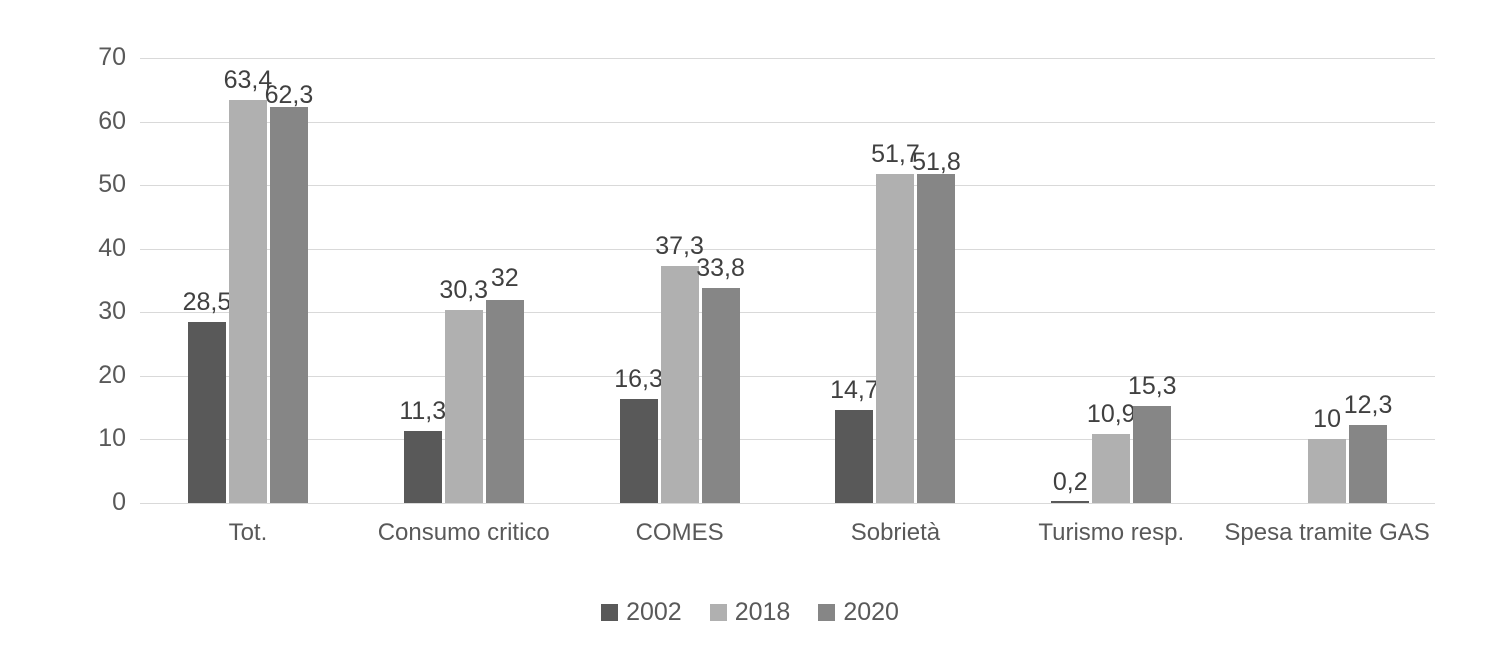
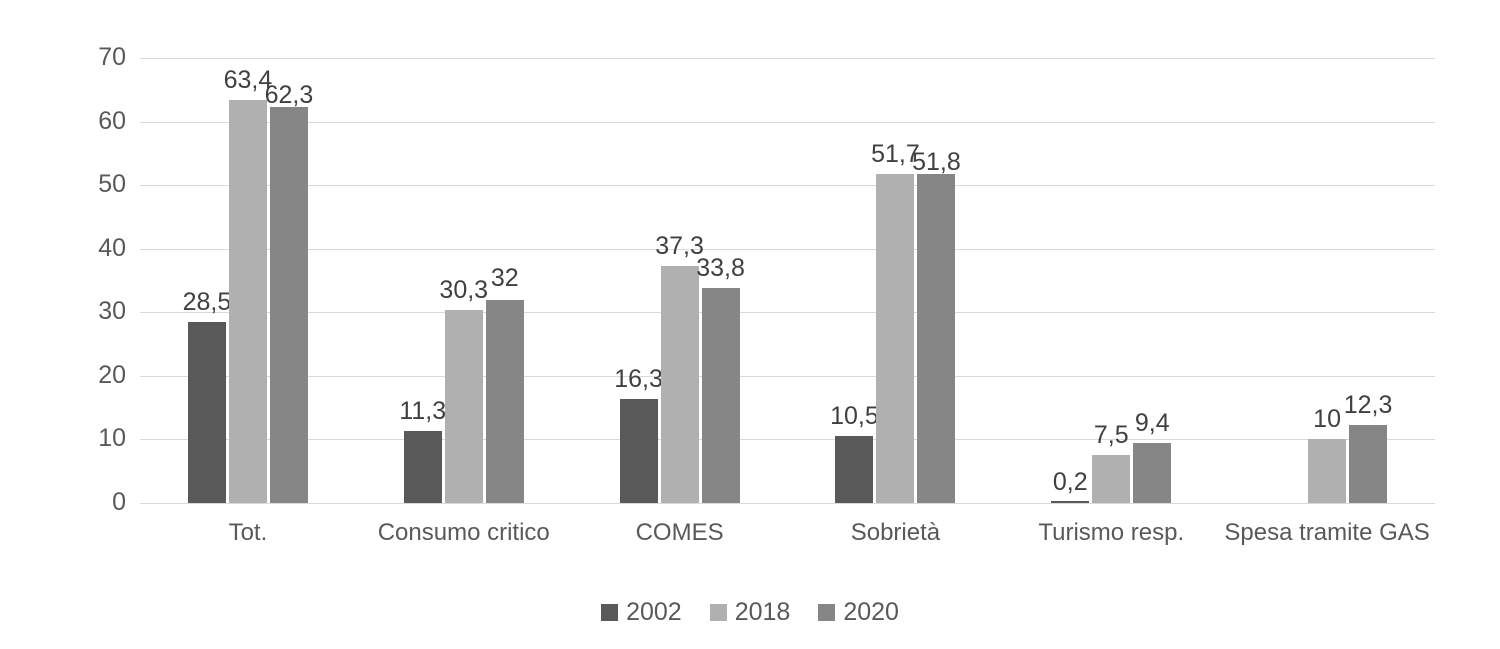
2002/Sobrietà: 14,7 -> 10,5
2018/Turismo resp.: 10,9 -> 7,5
2020/Turismo resp.: 15,3 -> 9,4
